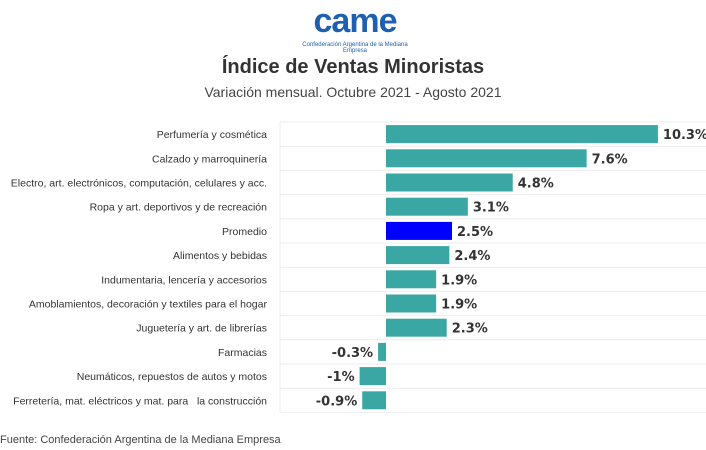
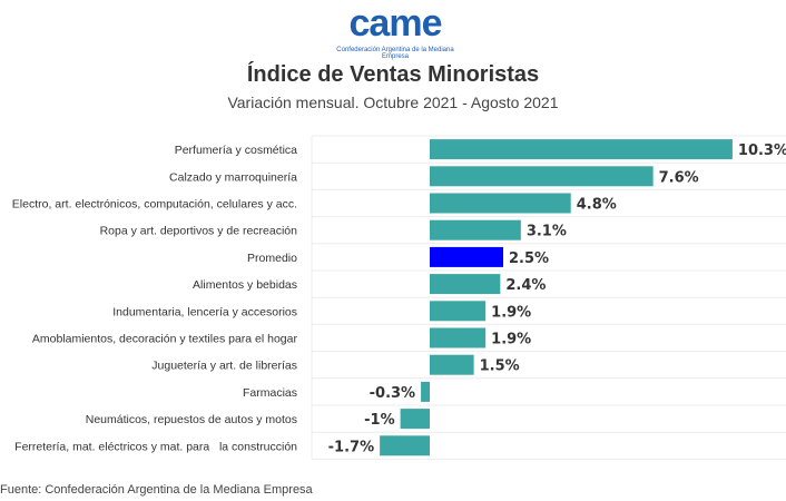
Juguetería y art. de librerías: 2.3% -> 1.5%
Ferretería, mat. eléctricos y mat. para la construcción: -0.9% -> -1.7%
